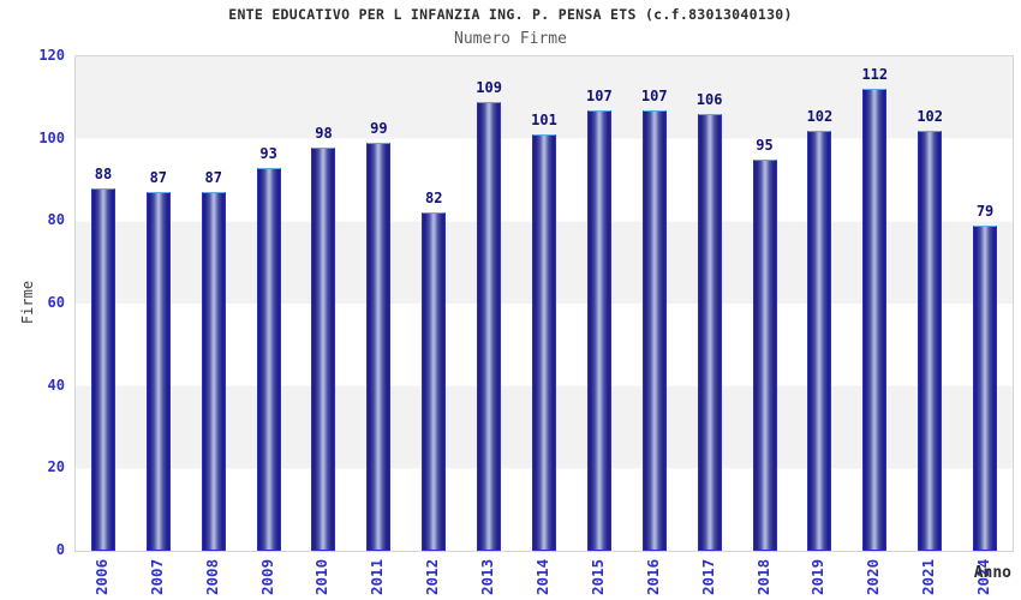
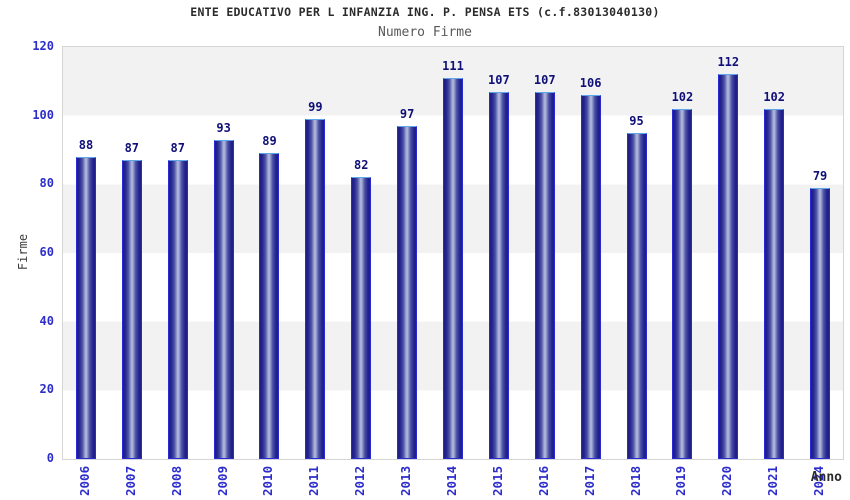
2010: 98 -> 89
2013: 109 -> 97
2014: 101 -> 111
